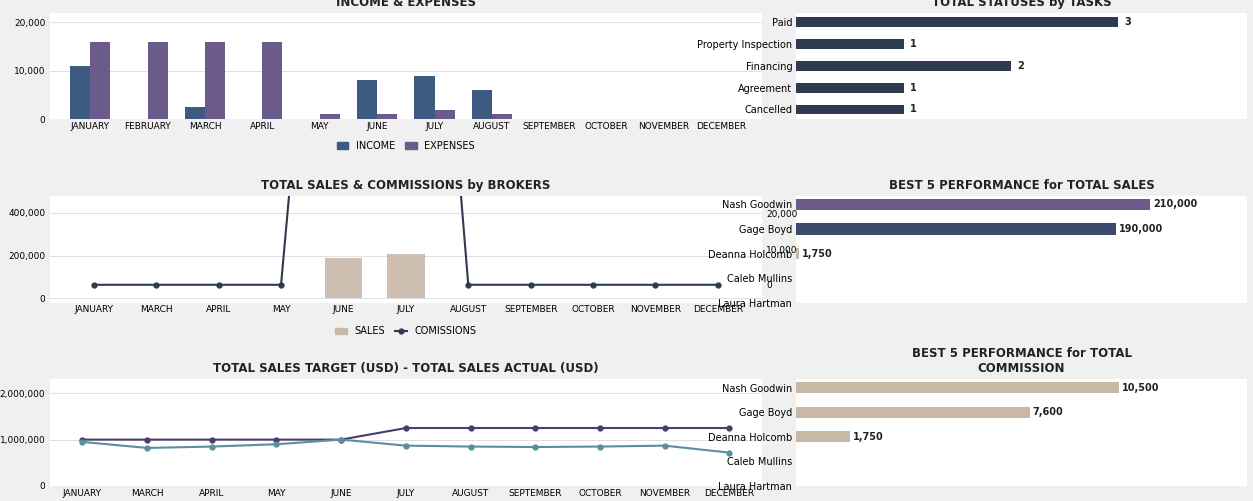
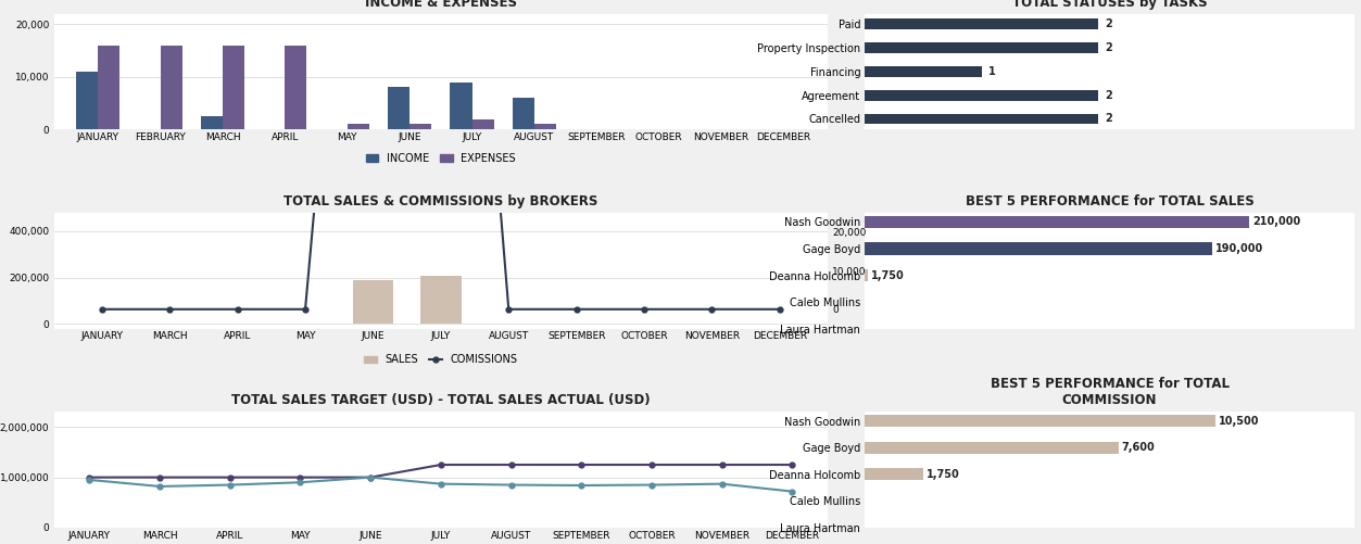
Paid: 3 -> 2
Property Inspection: 1 -> 2
Financing: 2 -> 1
Agreement: 1 -> 2
Cancelled: 1 -> 2
